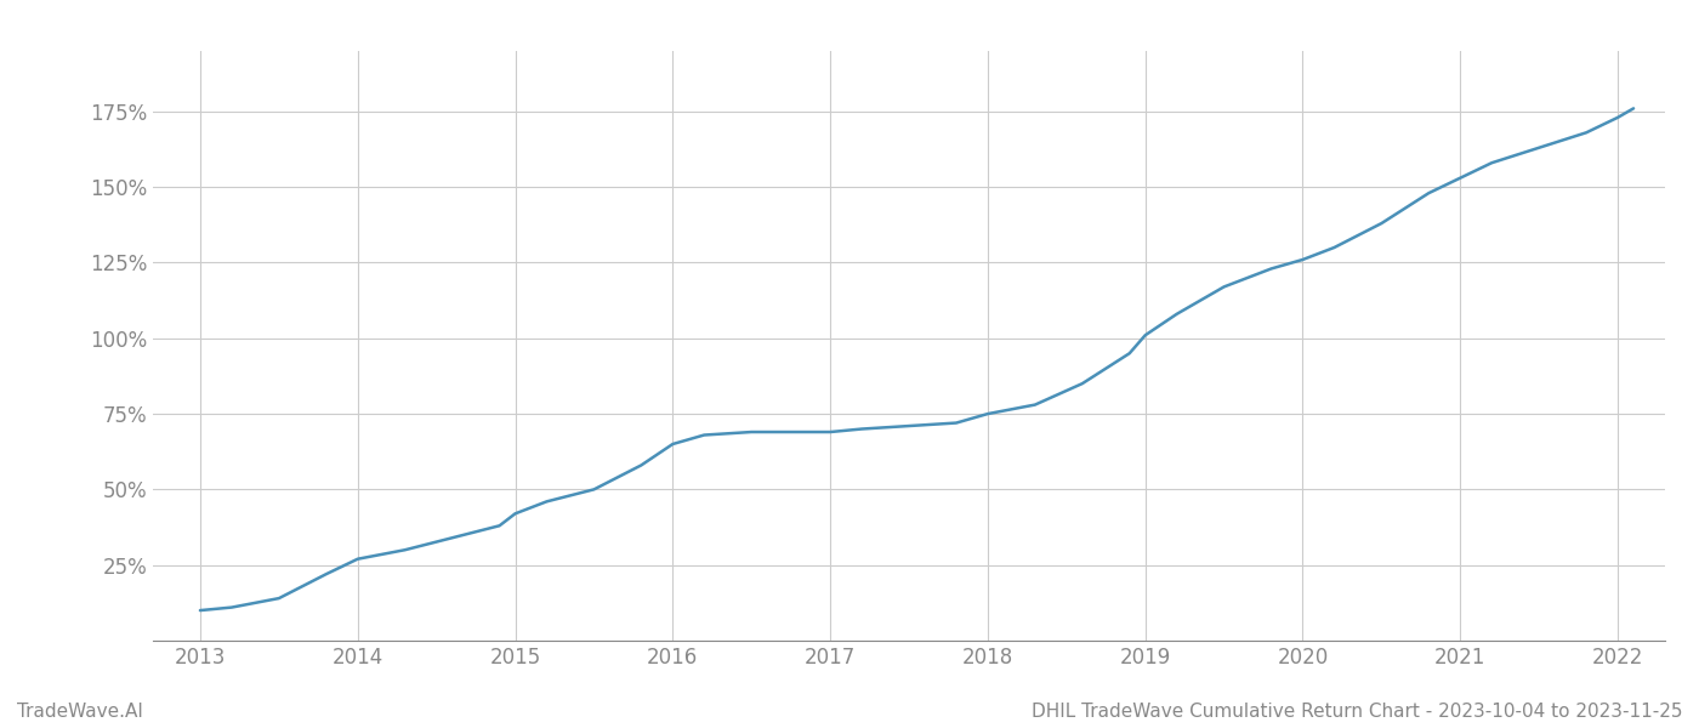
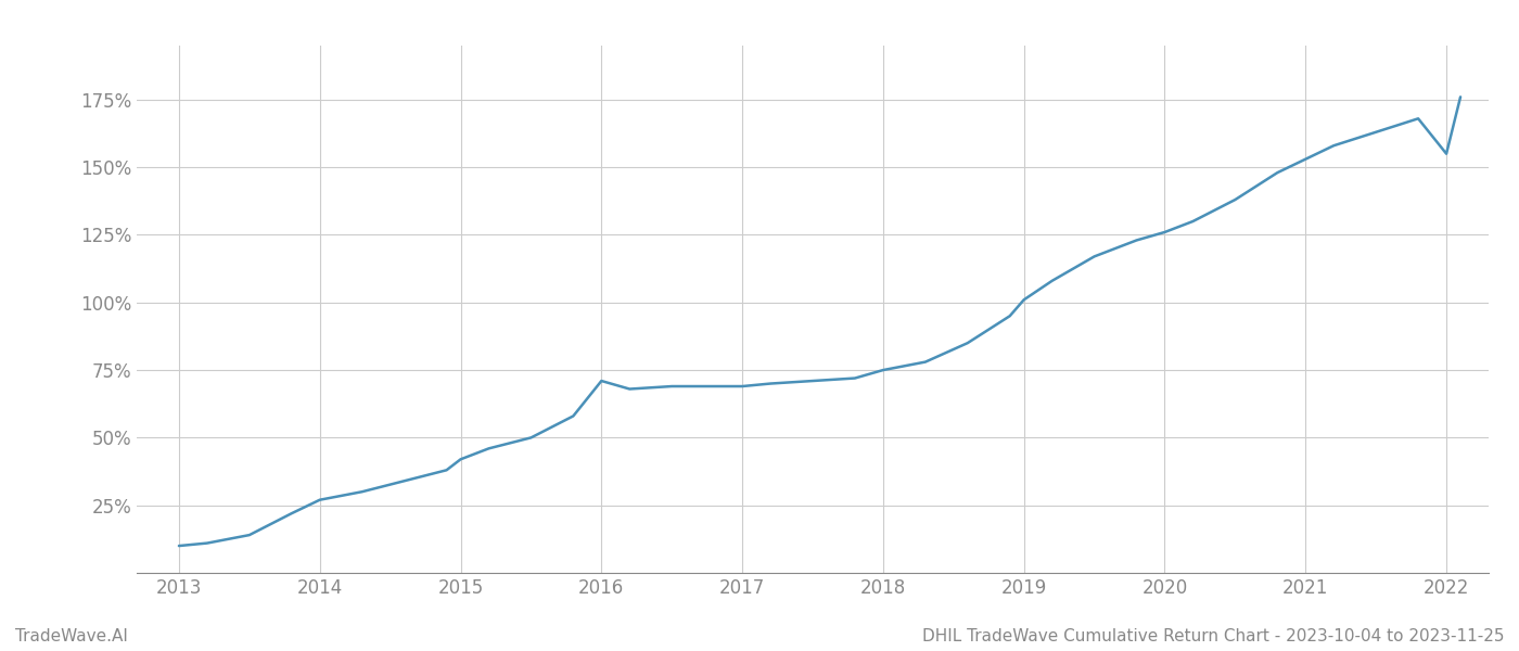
2016: 65% -> 71%
2022: 173% -> 155%
